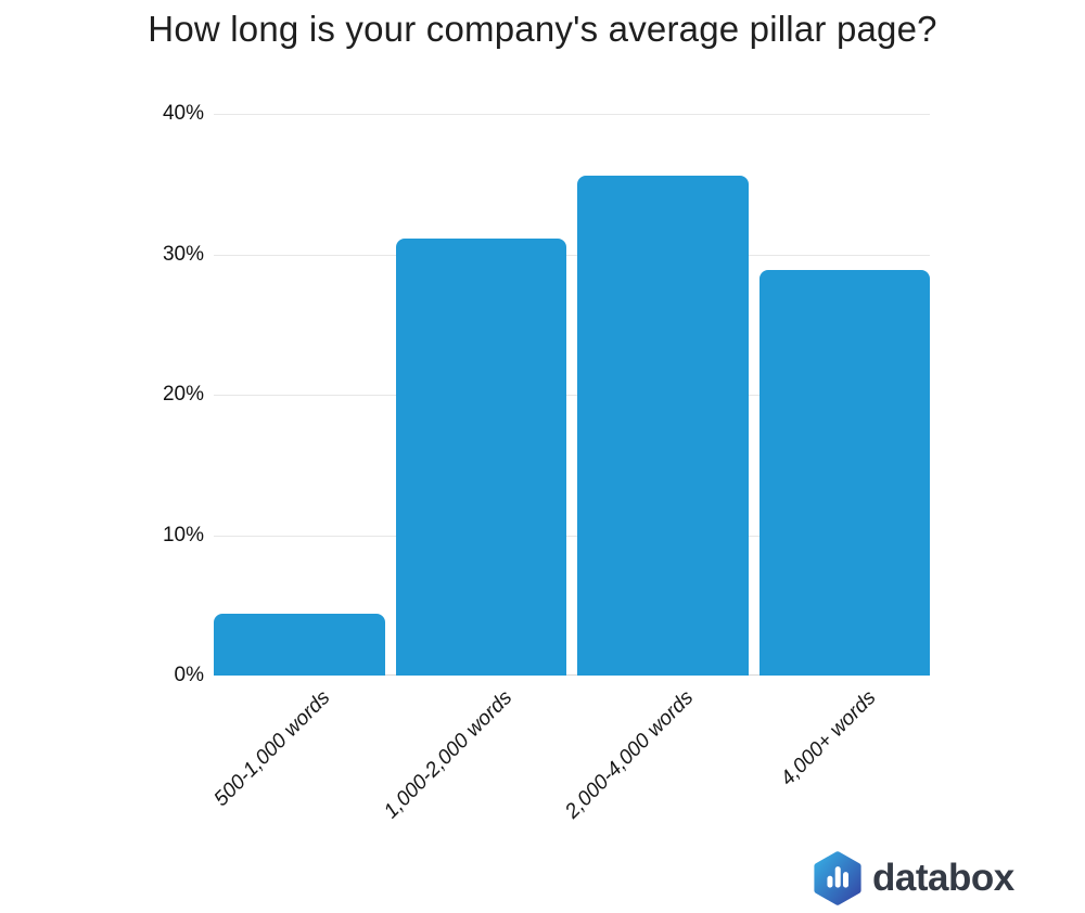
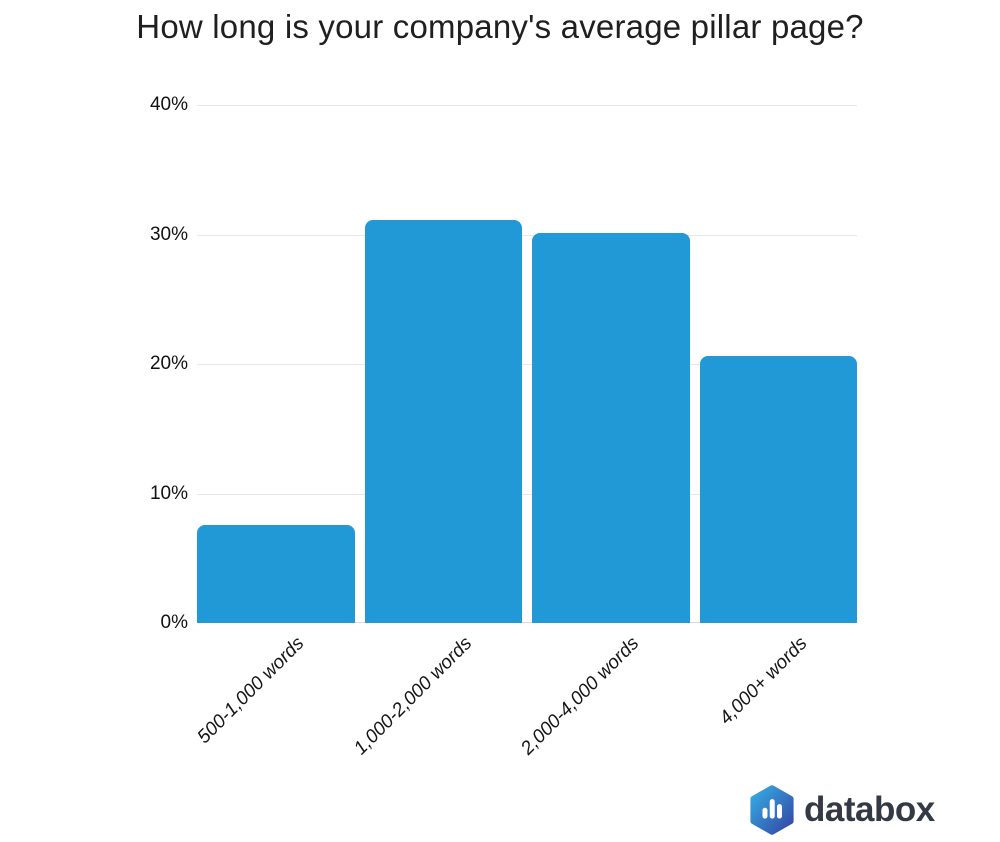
500-1,000 words: 4.4% -> 7.6%
2,000-4,000 words: 35.6% -> 30.1%
4,000+ words: 28.9% -> 20.6%
